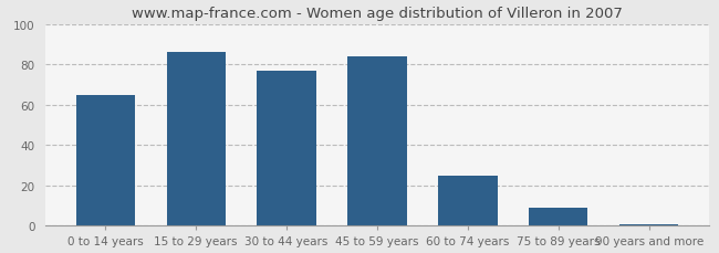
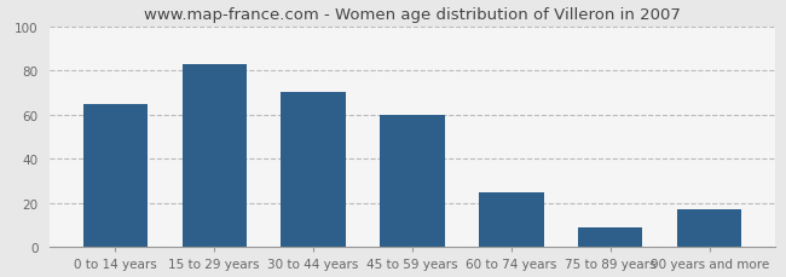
15 to 29 years: 86 -> 83
30 to 44 years: 77 -> 70
45 to 59 years: 84 -> 60
90 years and more: 1 -> 17
